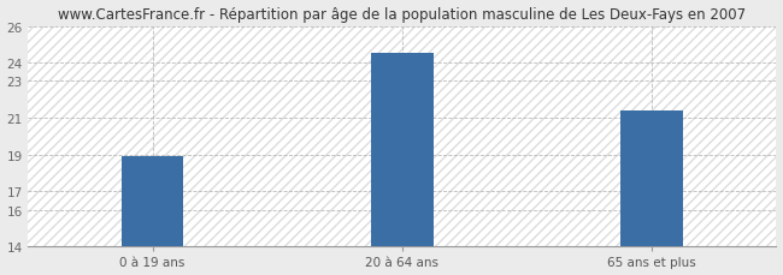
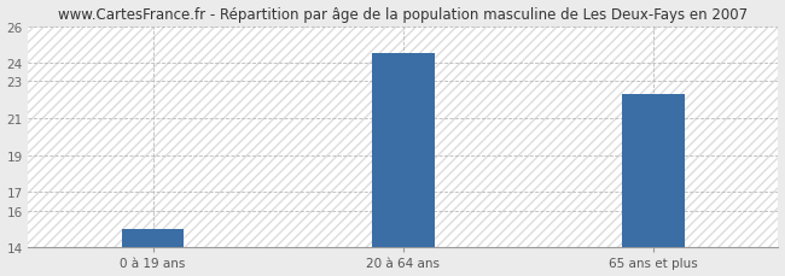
0 à 19 ans: 18.9 -> 15.0
65 ans et plus: 21.4 -> 22.3
